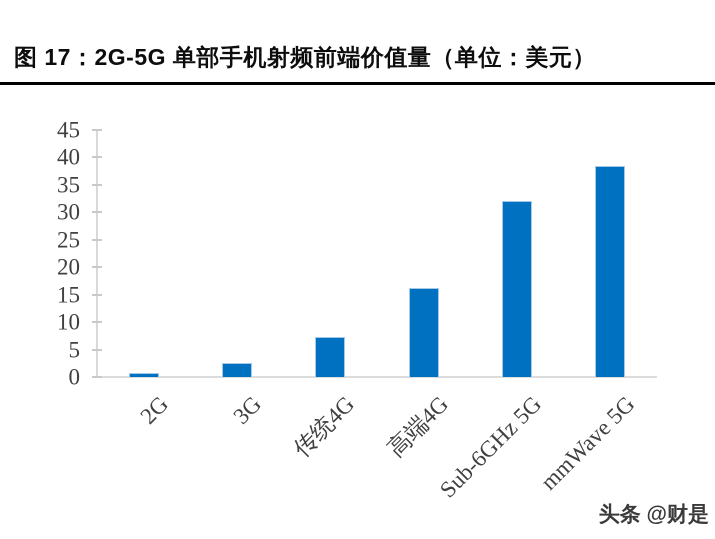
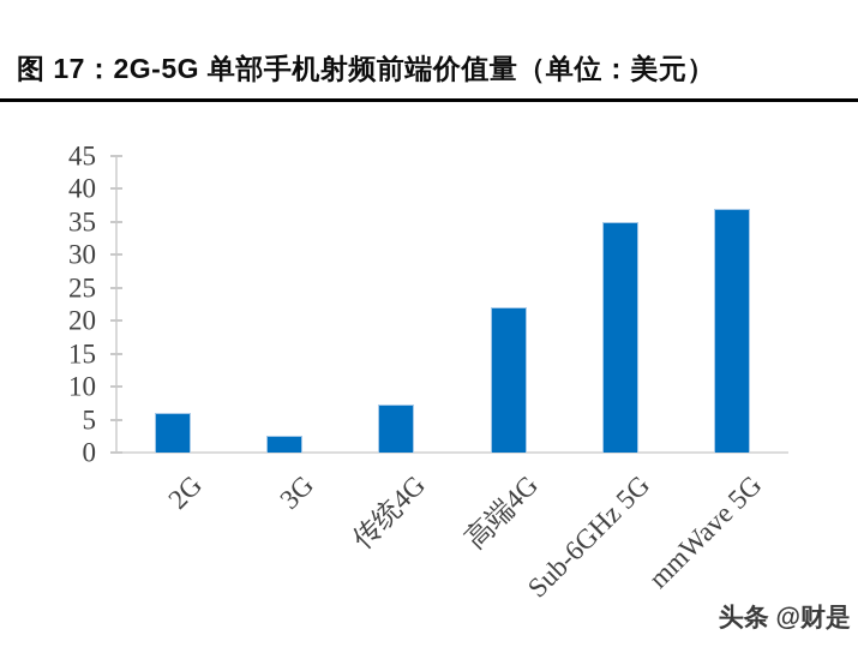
2G: 1 -> 6
高端4G: 16 -> 22
Sub-6GHz 5G: 32 -> 35
mmWave 5G: 38 -> 37
